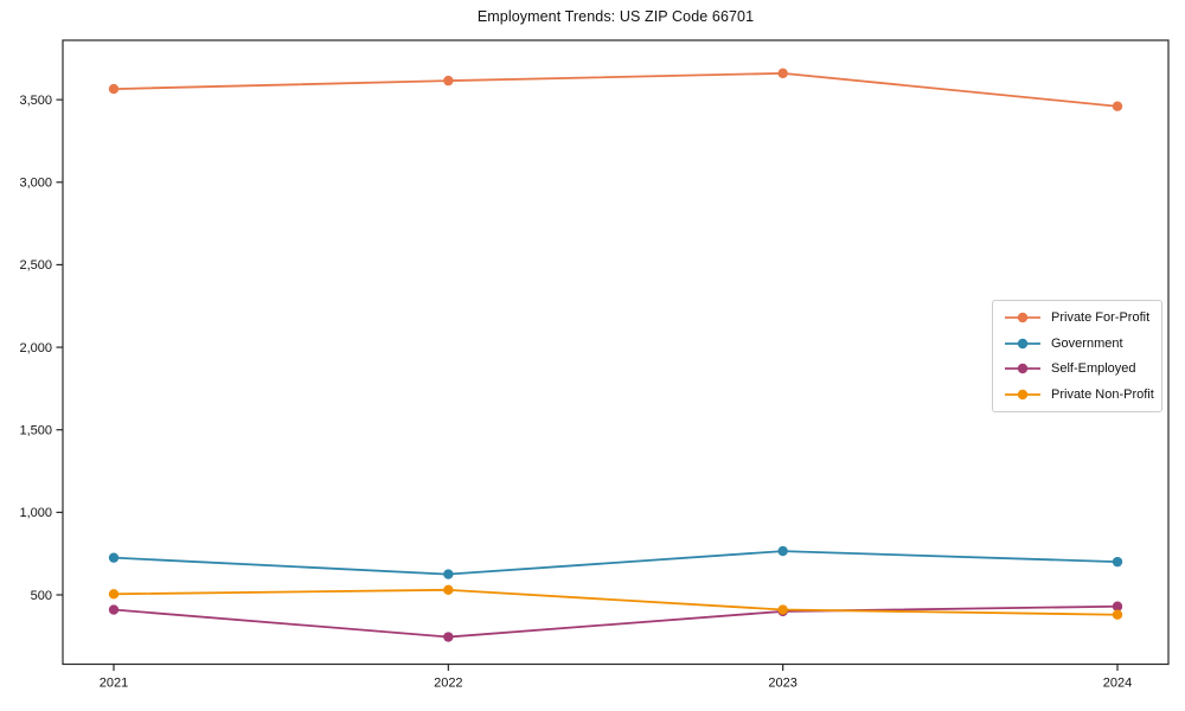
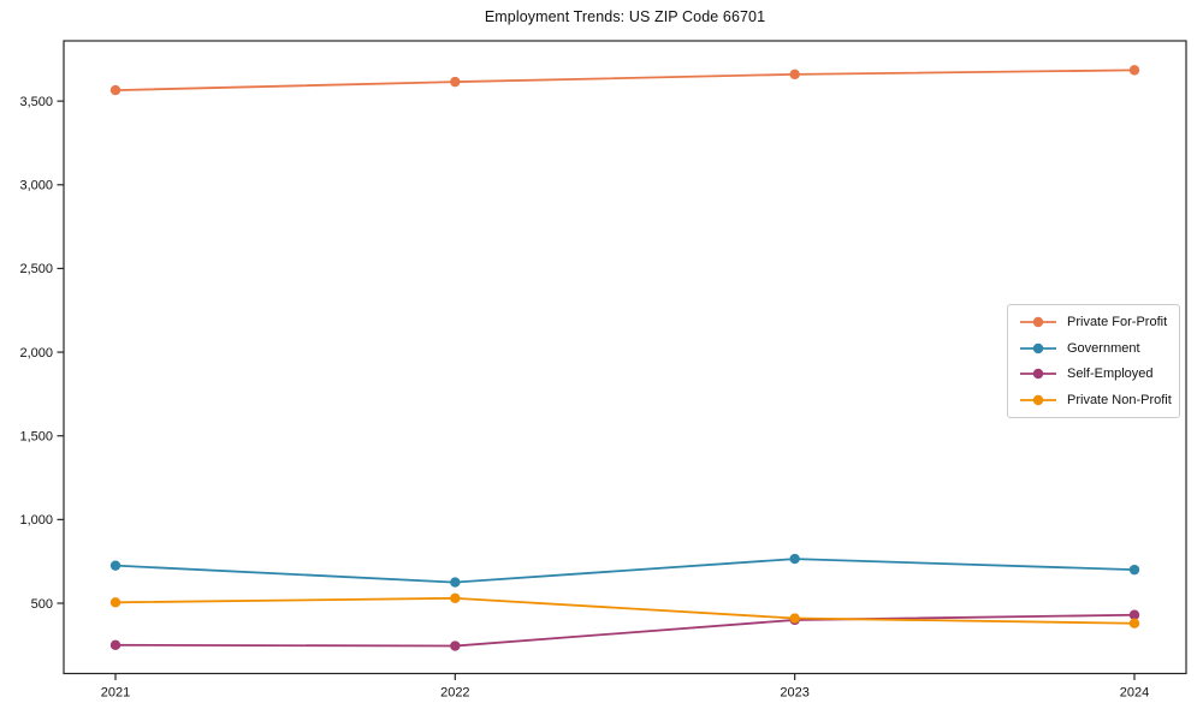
Self-Employed/2021: 410 -> 250
Private For-Profit/2024: 3460 -> 3680
